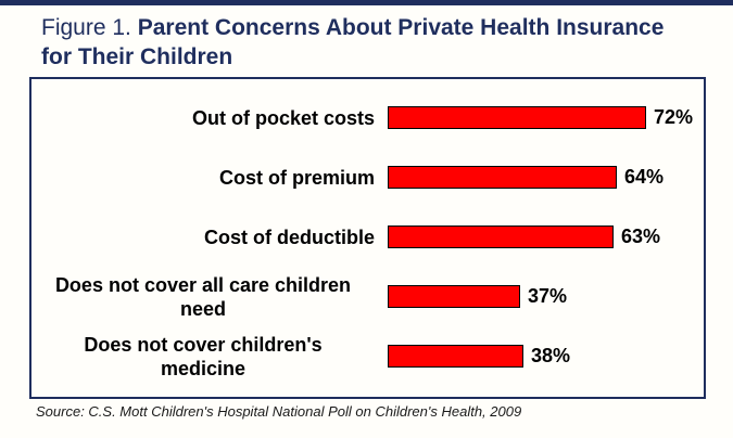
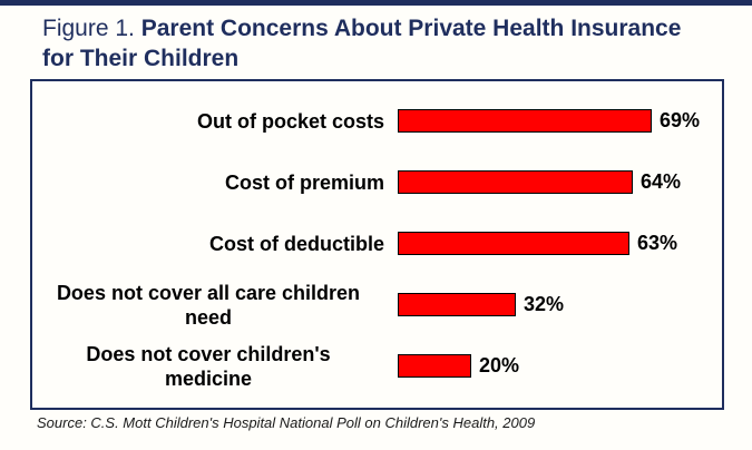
Out of pocket costs: 72% -> 69%
Does not cover all care children need: 37% -> 32%
Does not cover children's medicine: 38% -> 20%
